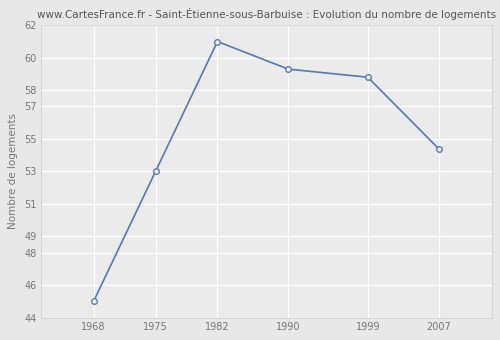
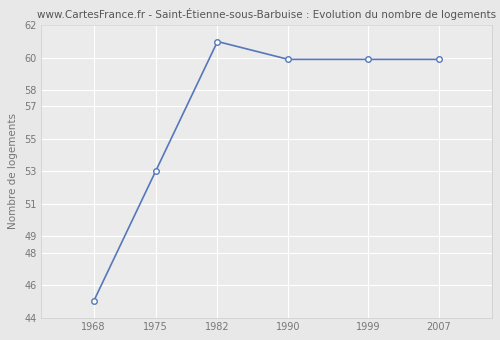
1990: 59.3 -> 59.9
1999: 58.8 -> 59.9
2007: 54.4 -> 59.9
